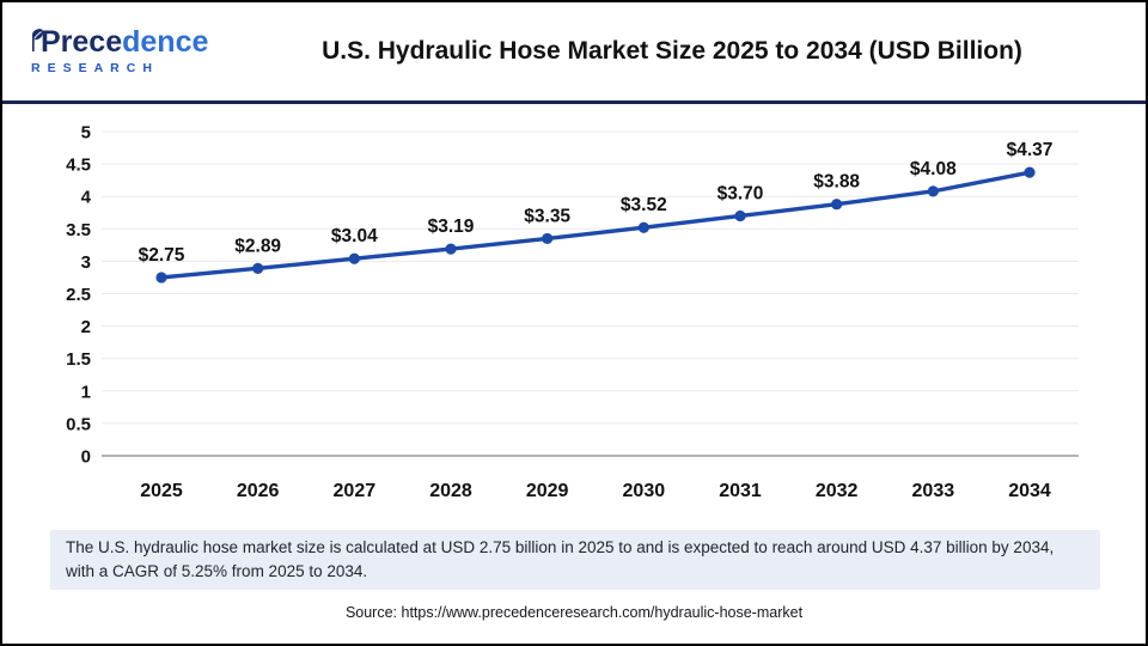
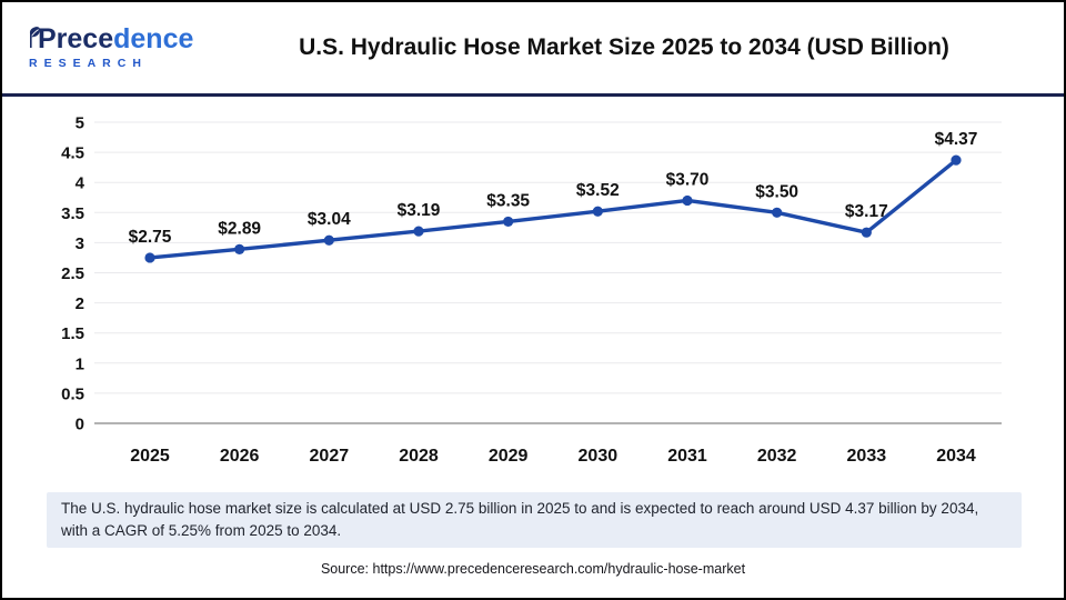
2032: $3.88 -> $3.50
2033: $4.08 -> $3.17
